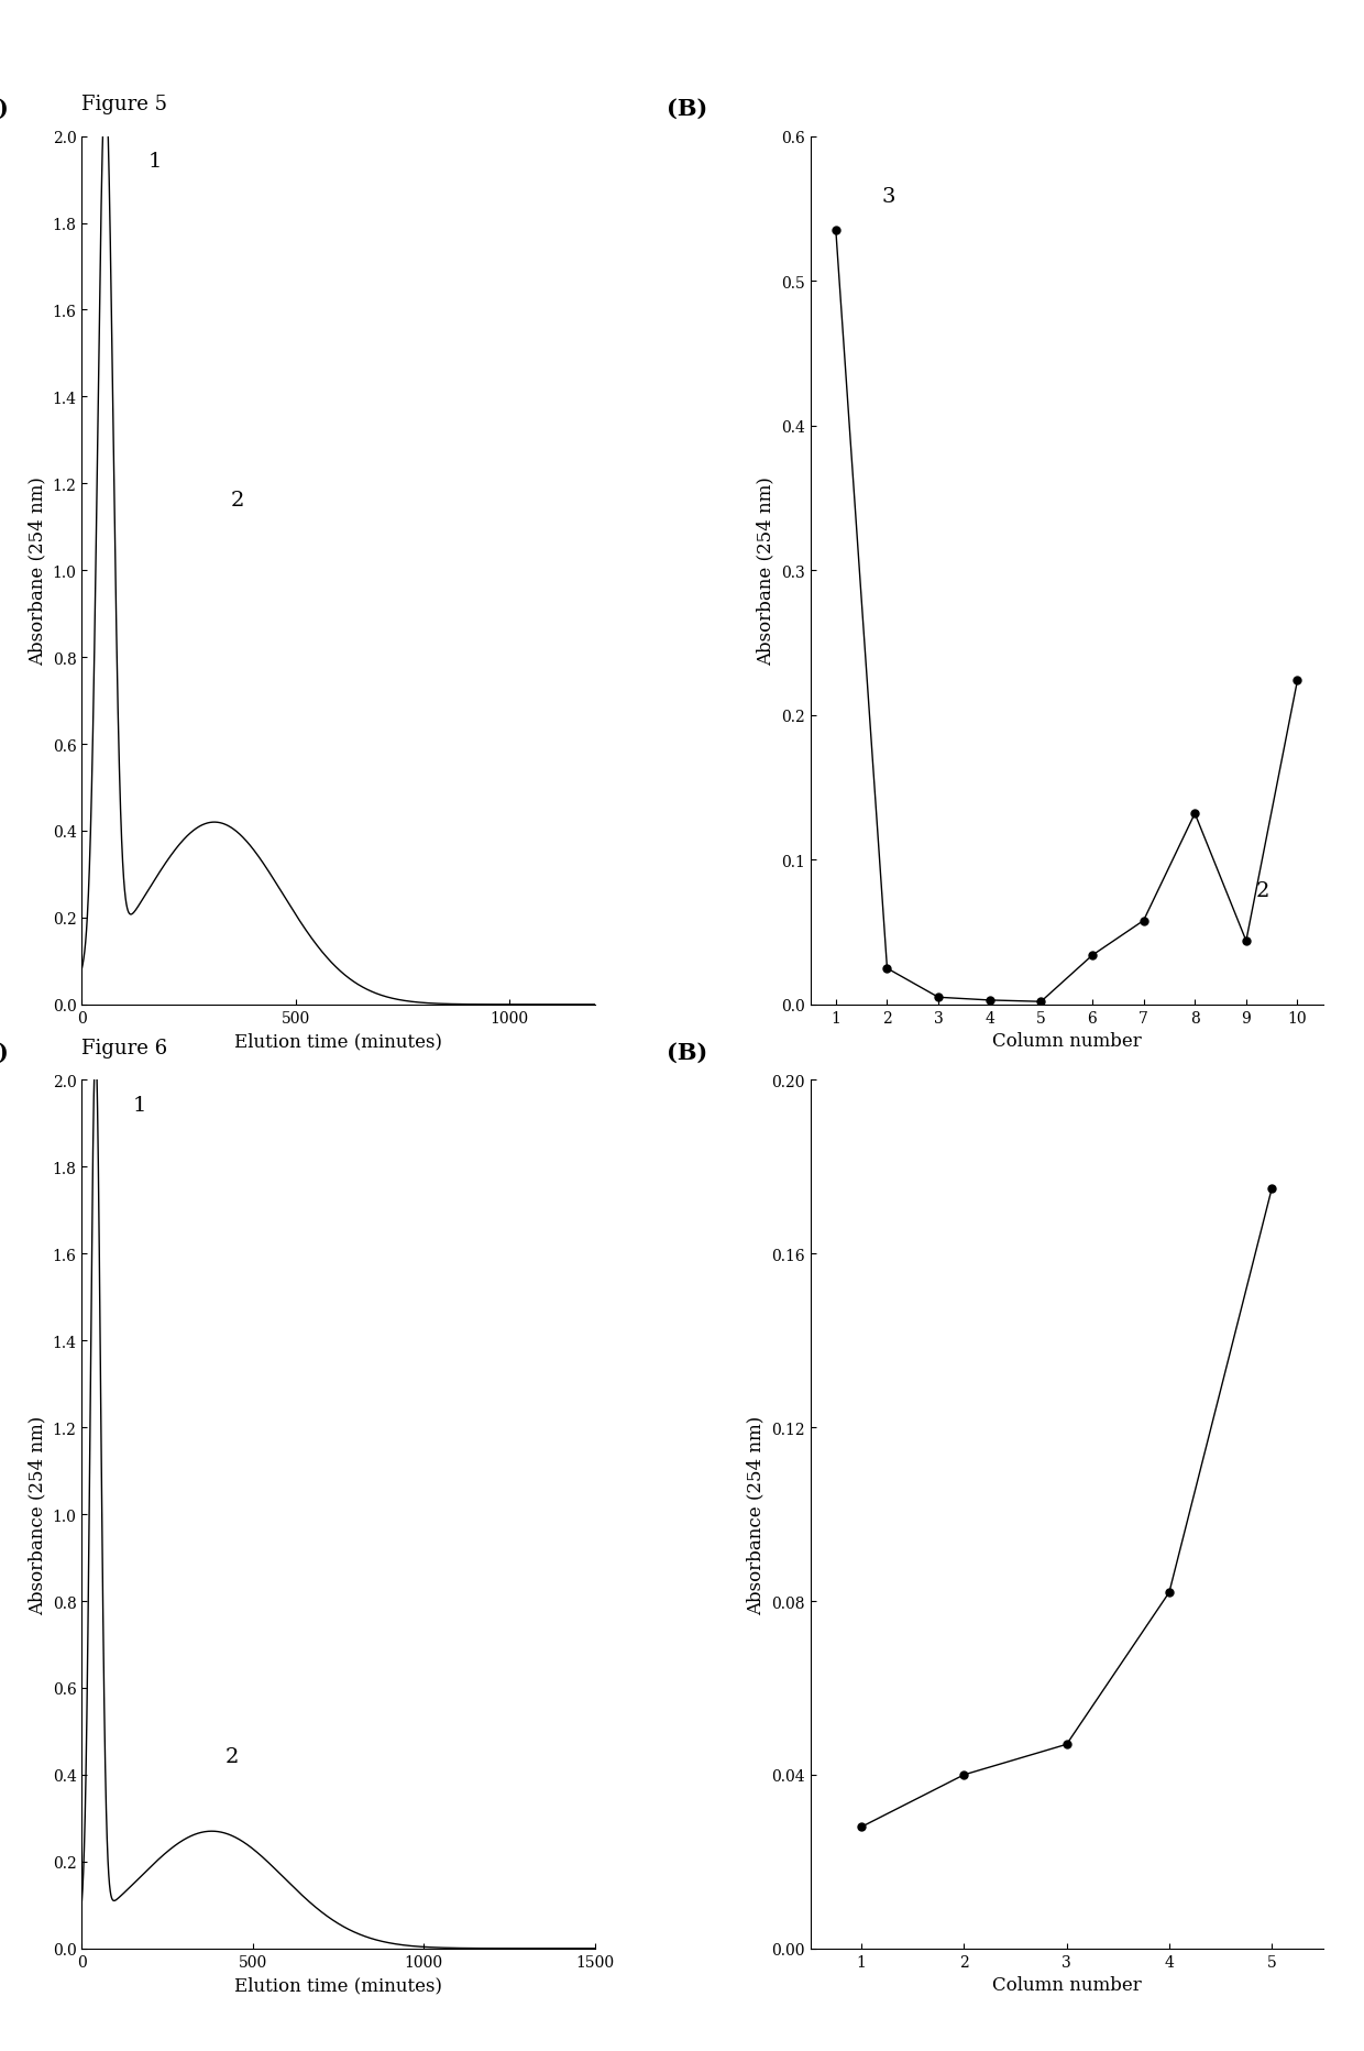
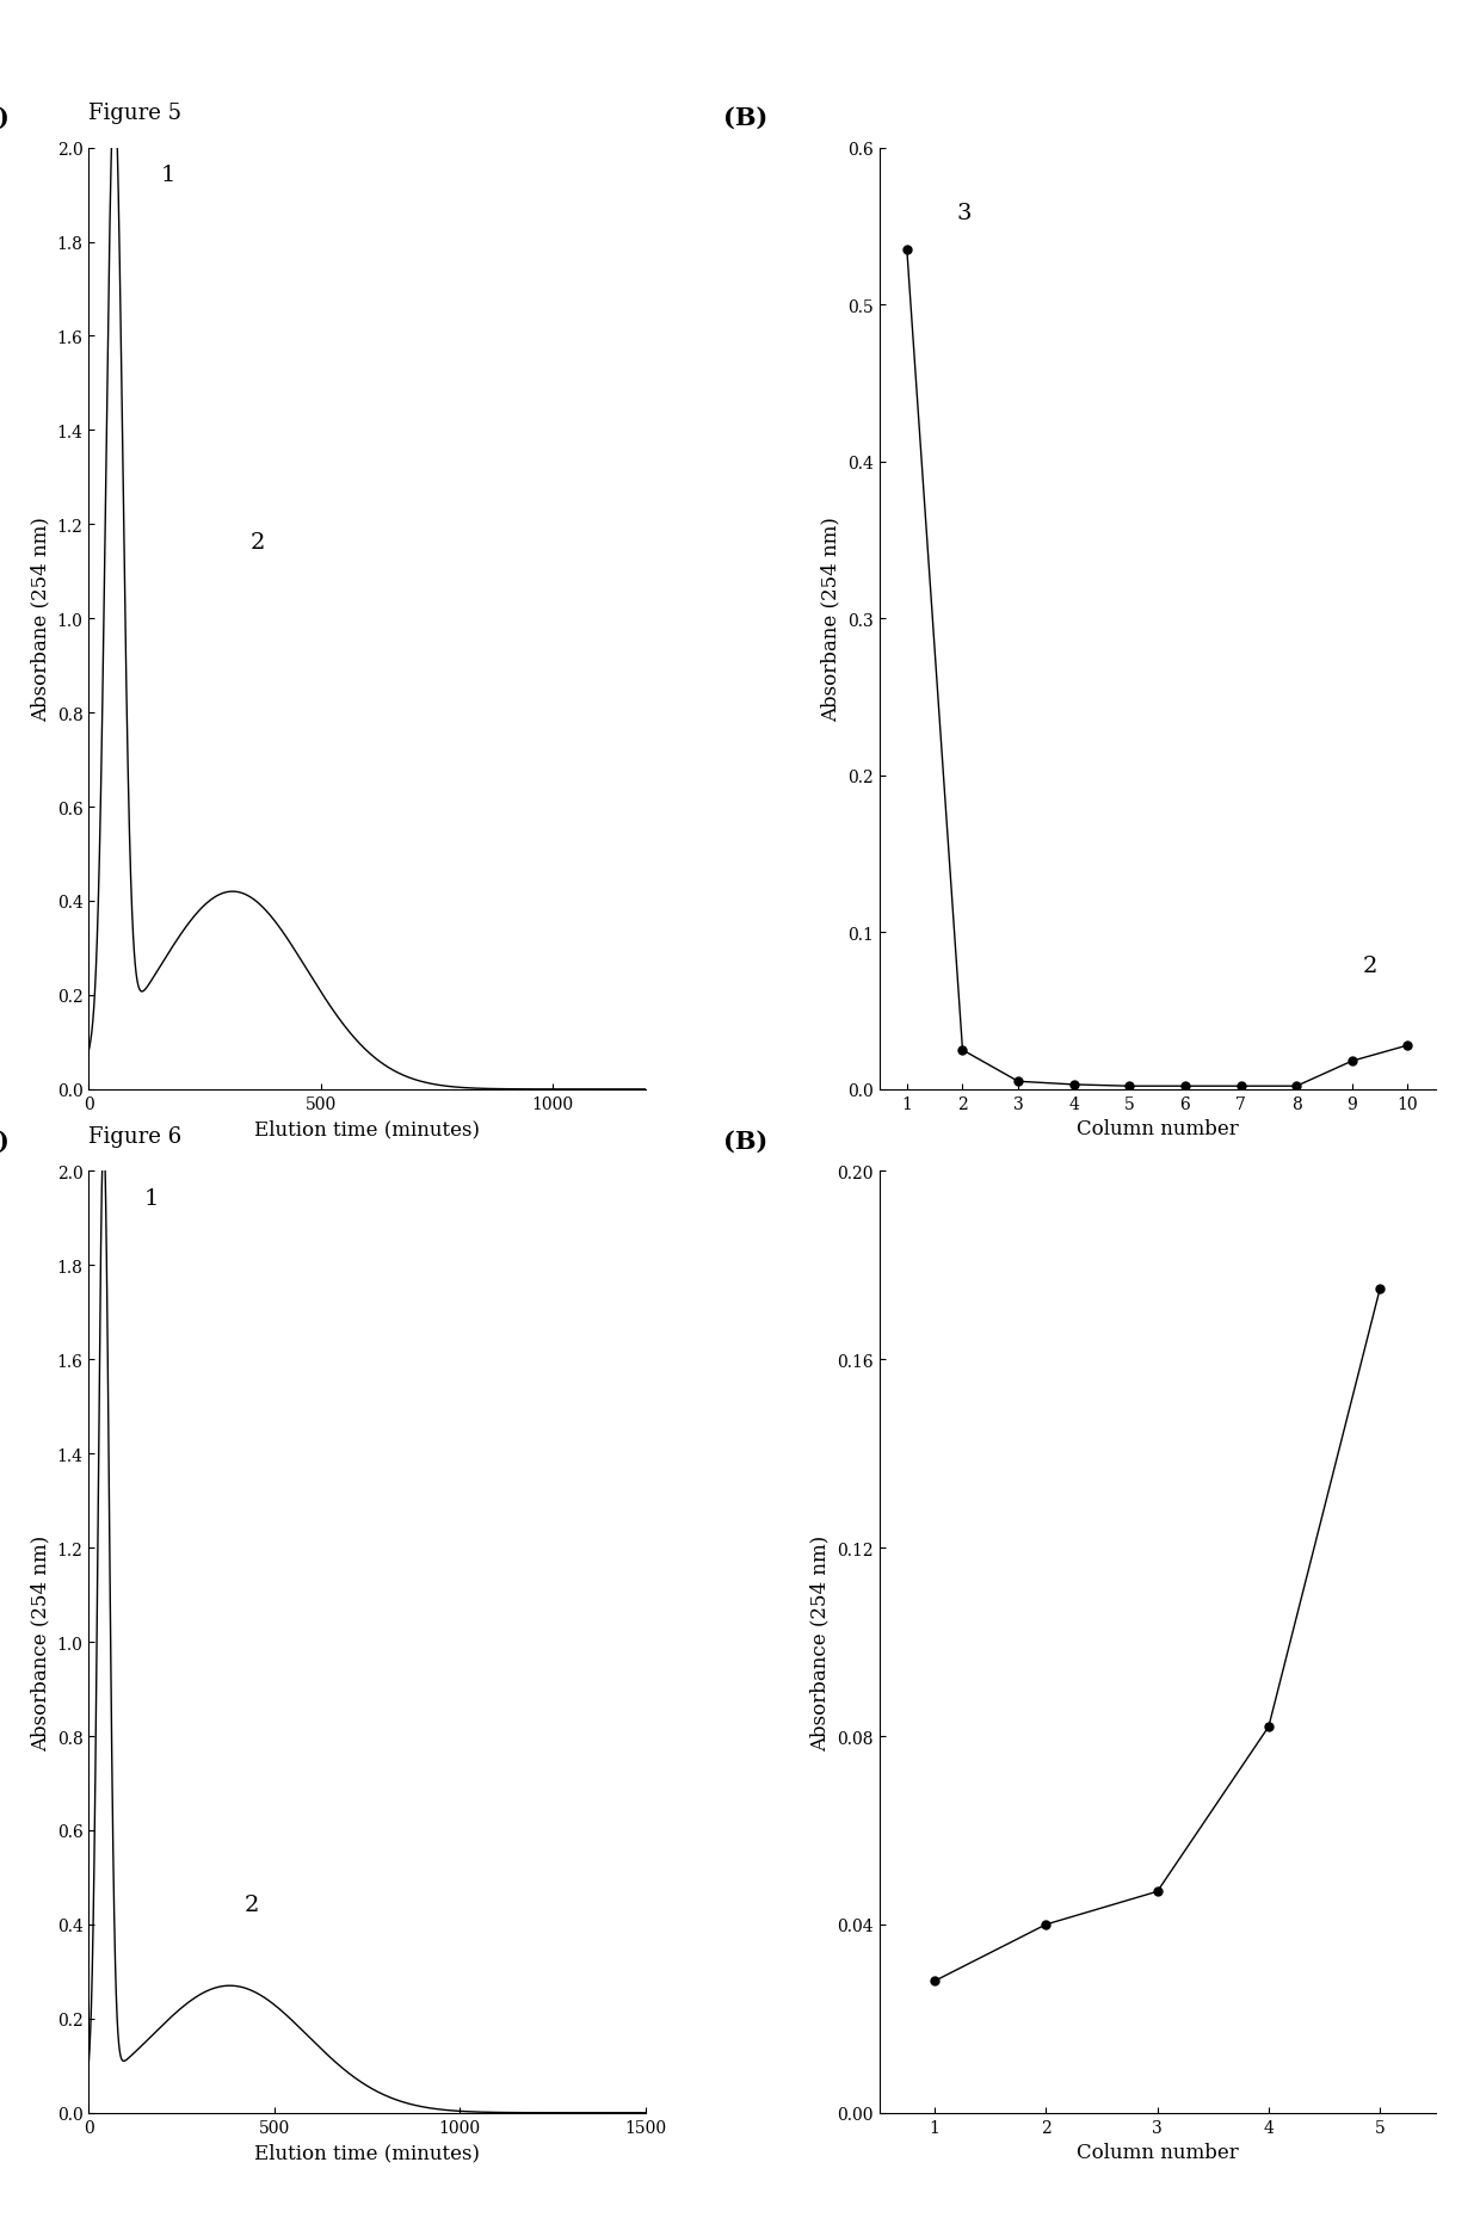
6: 0.034 -> 0.002
7: 0.058 -> 0.002
8: 0.132 -> 0.002
9: 0.044 -> 0.018
10: 0.224 -> 0.028
